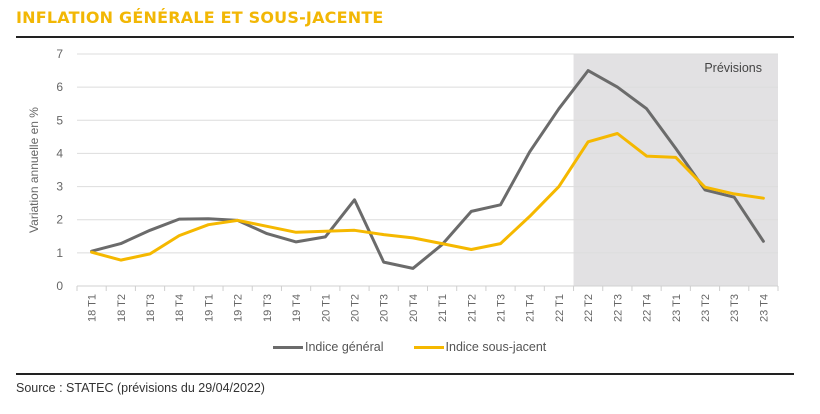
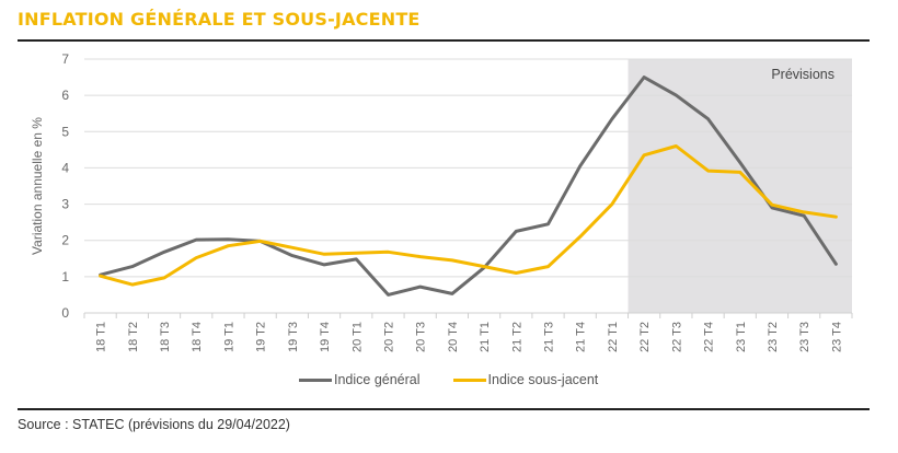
Indice général/20 T2: 2.6 -> 0.5
